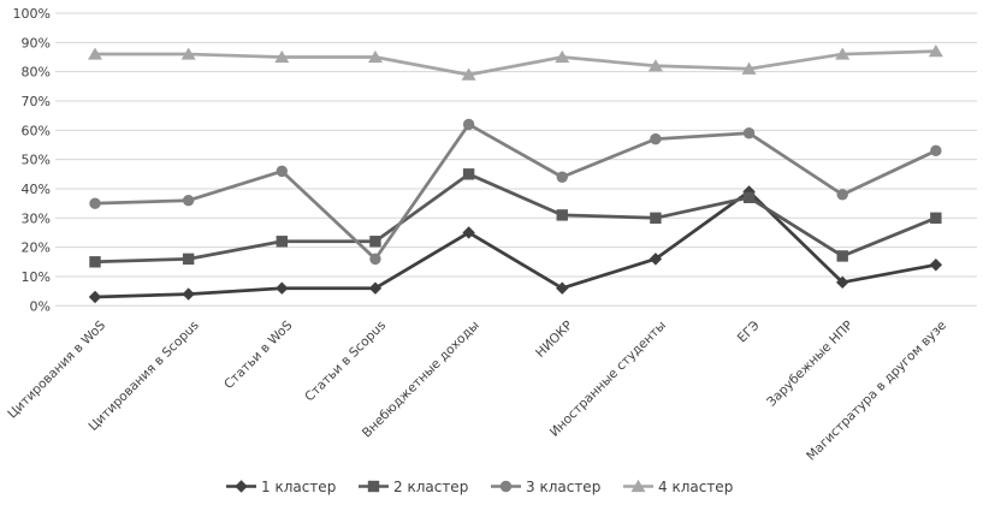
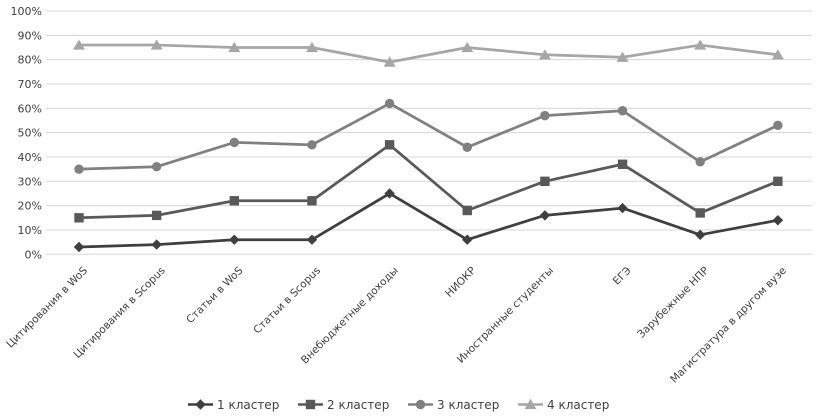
3 кластер/Статьи в Scopus: 16% -> 45%
2 кластер/НИОКР: 31% -> 18%
1 кластер/ЕГЭ: 39% -> 19%
4 кластер/Магистратура в другом вузе: 87% -> 82%
